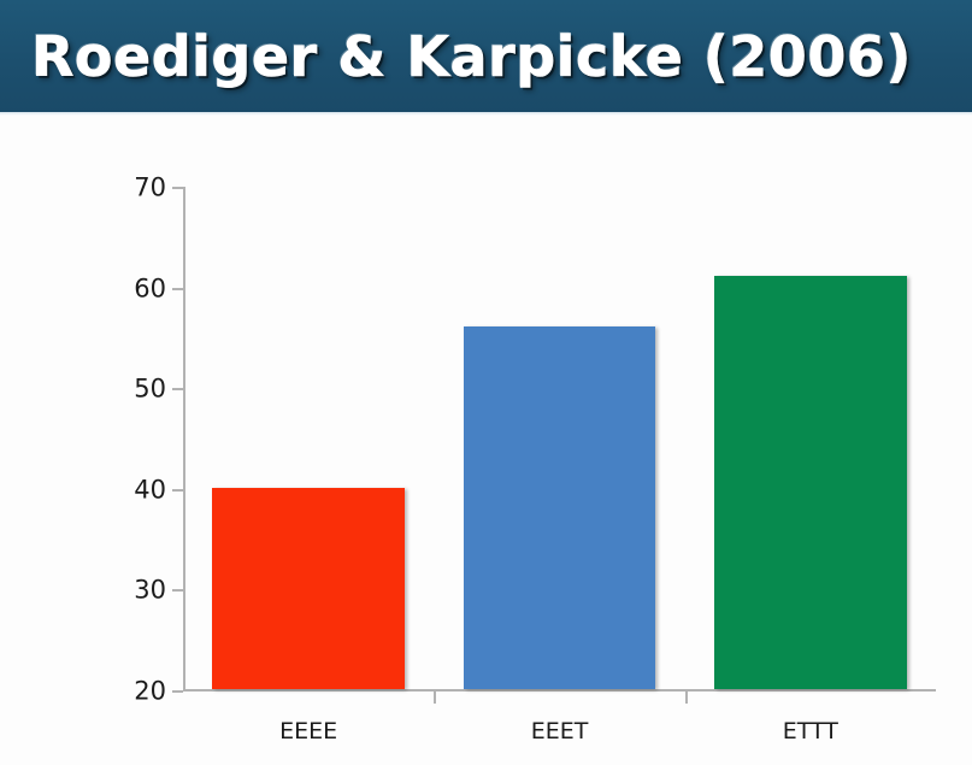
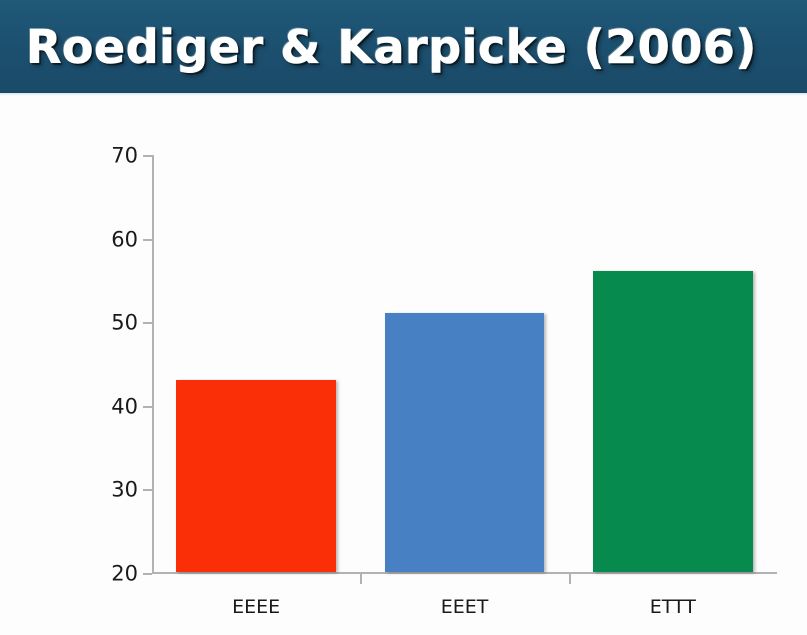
EEEE: 40 -> 43
EEET: 56 -> 51
ETTT: 61 -> 56
